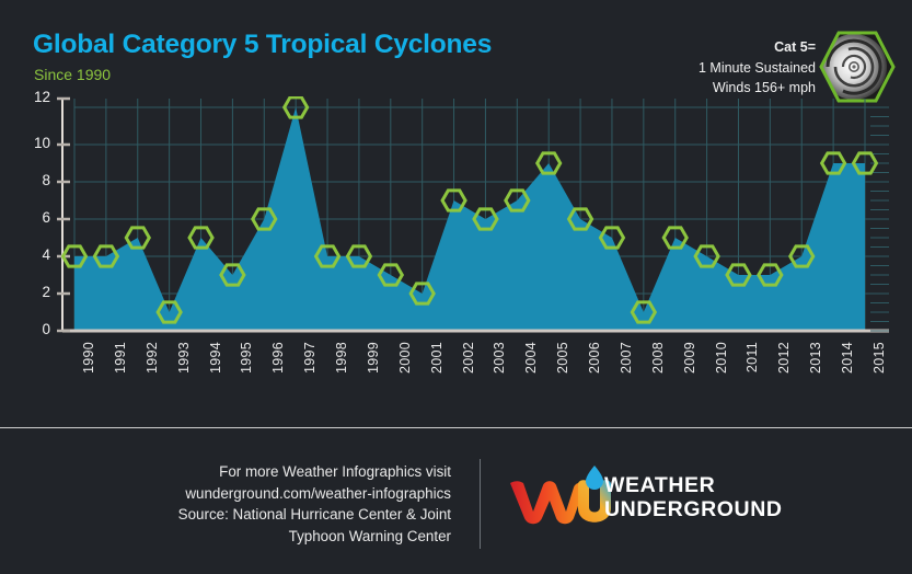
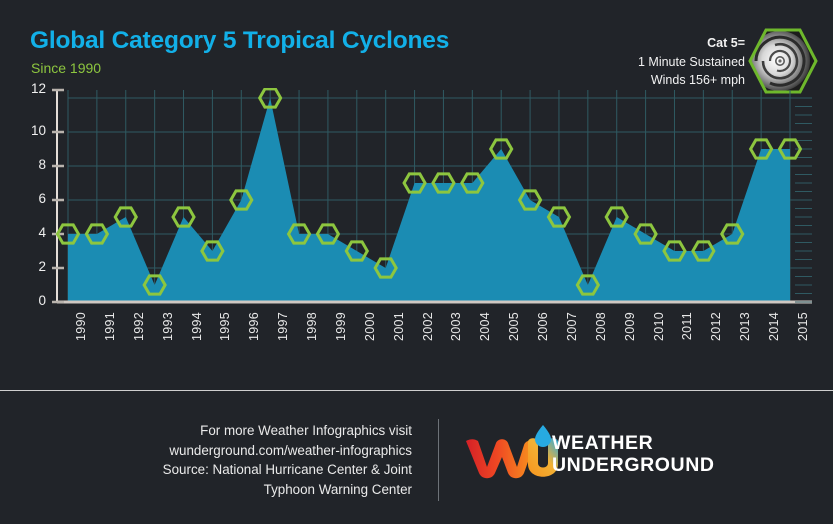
2003: 6 -> 7
